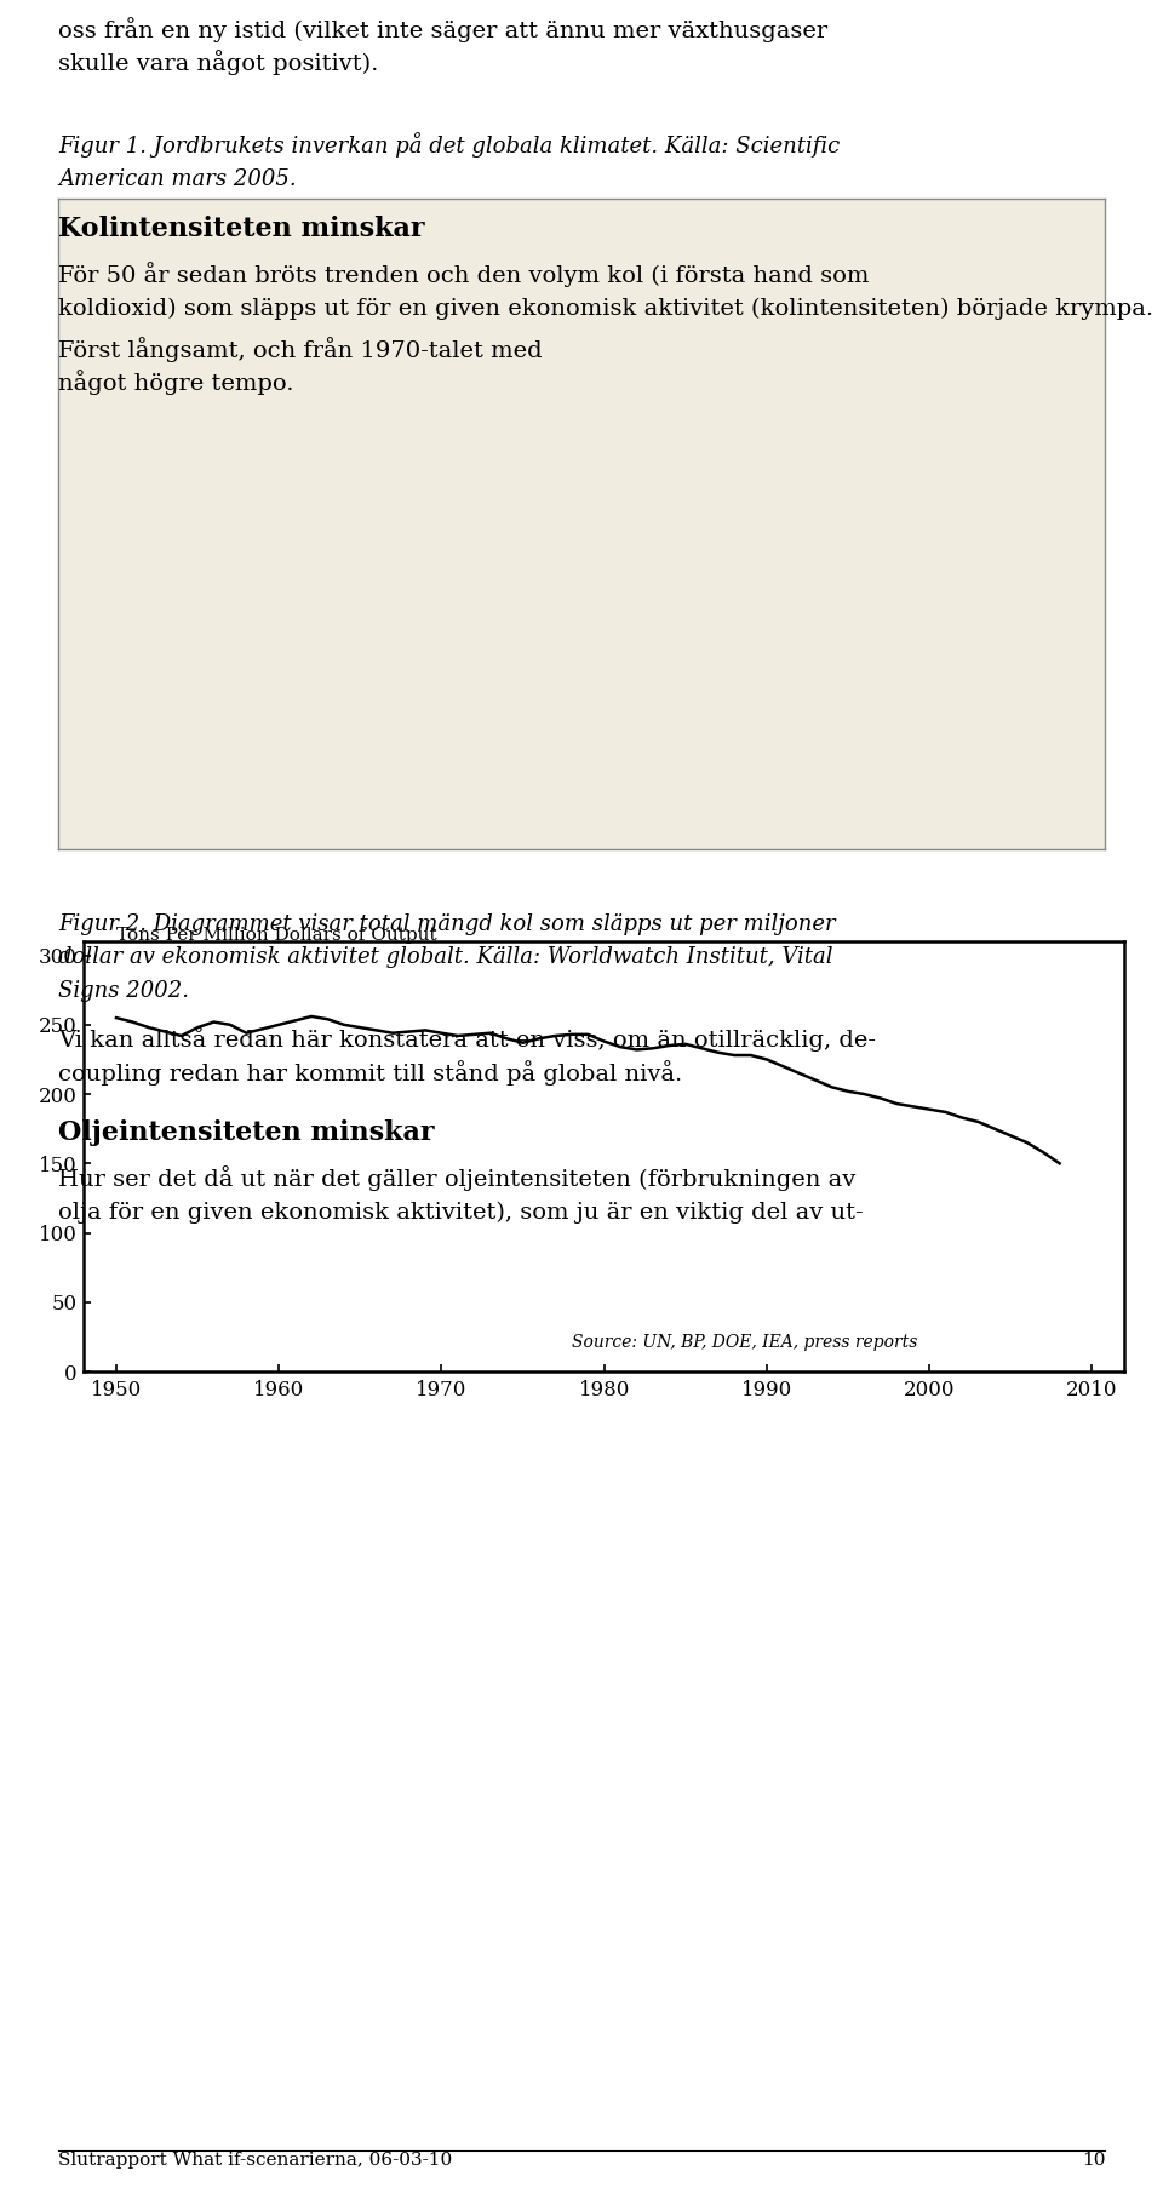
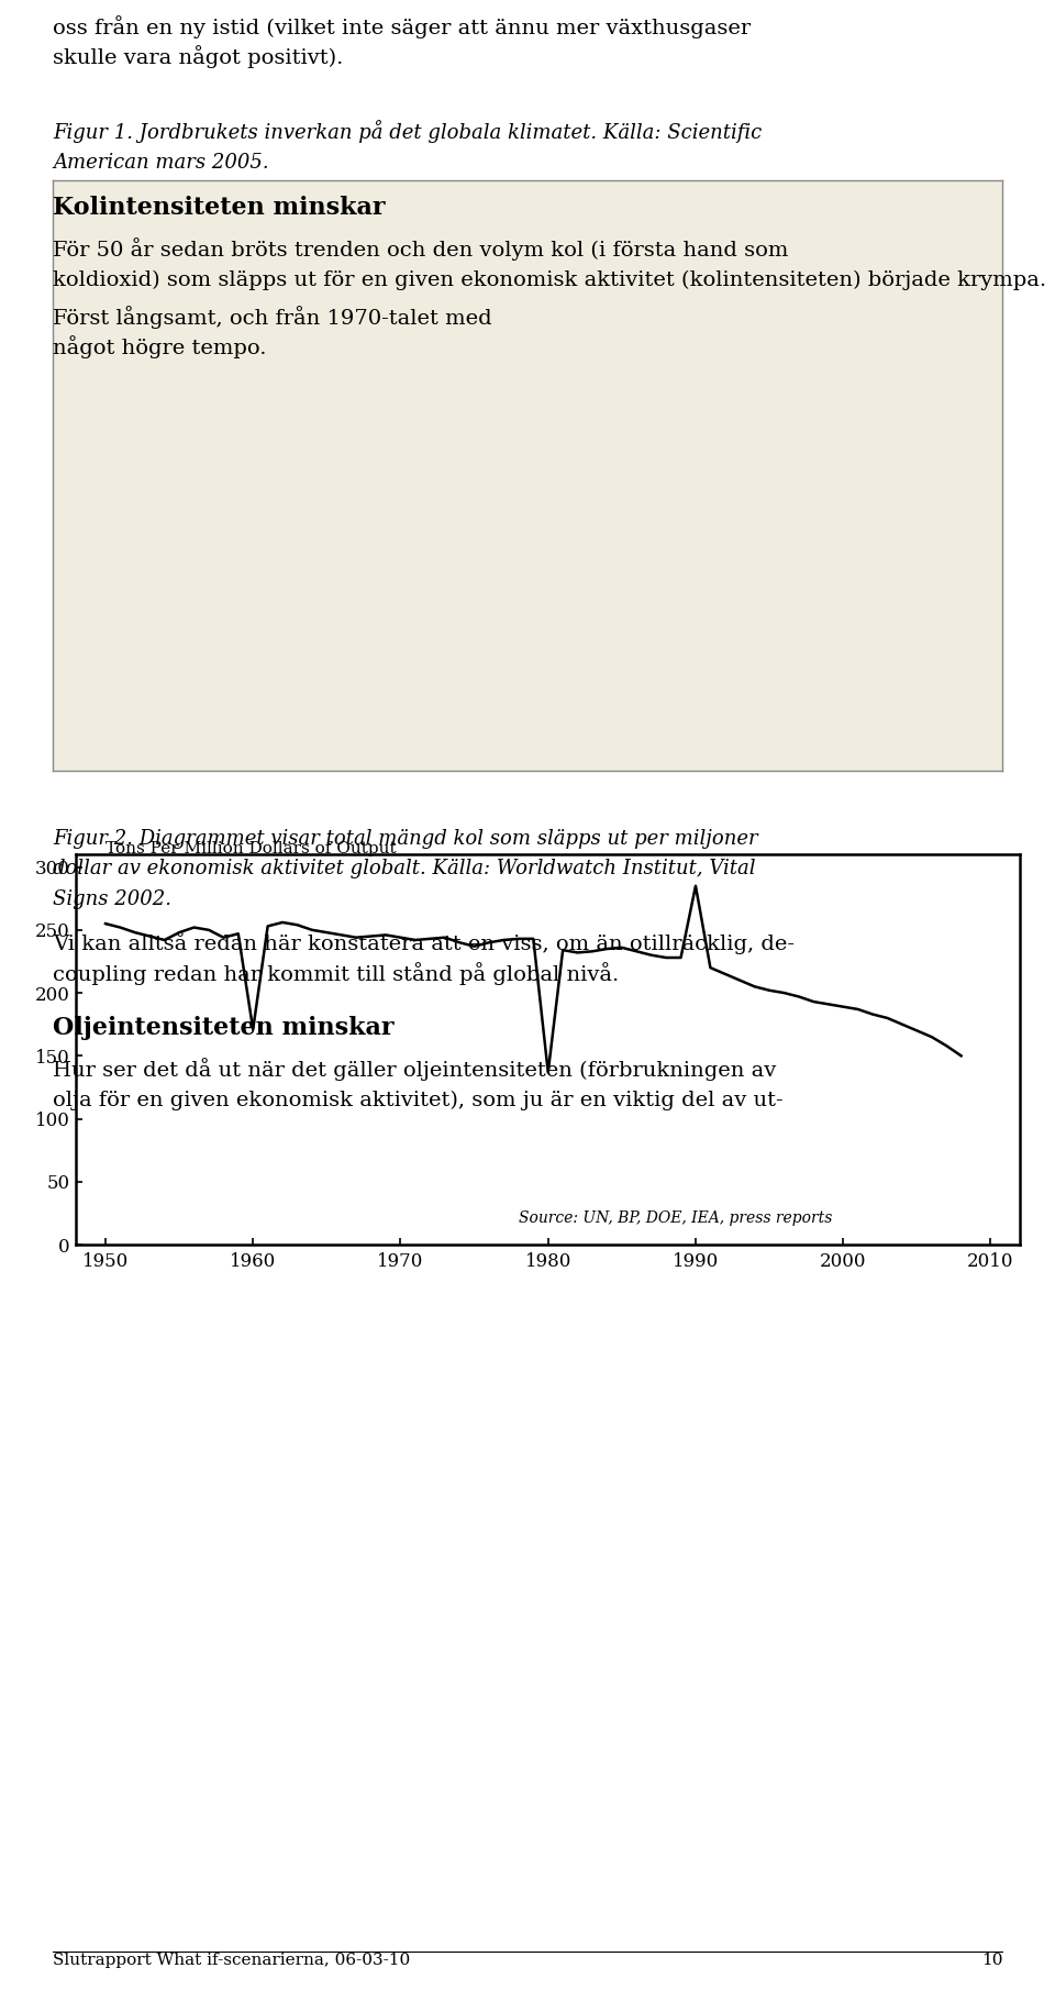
1960: 250 -> 171
1980: 238 -> 137
1990: 225 -> 285
